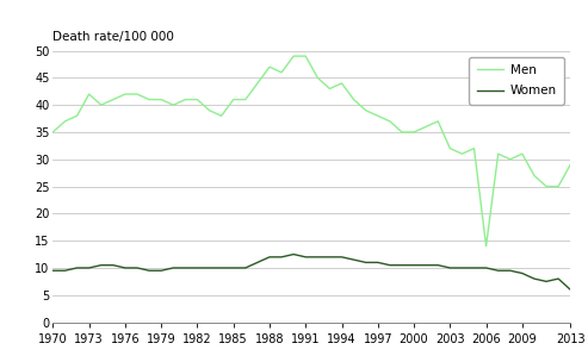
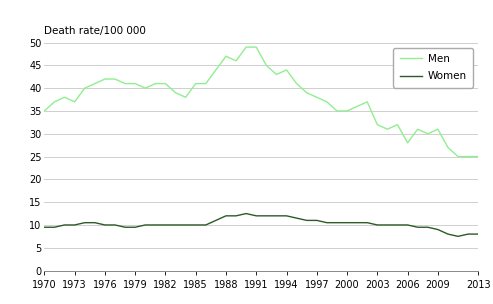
Men/1973: 42 -> 37
Men/2006: 14 -> 28
Men/2013: 29 -> 25
Women/2013: 6.0 -> 8.0
